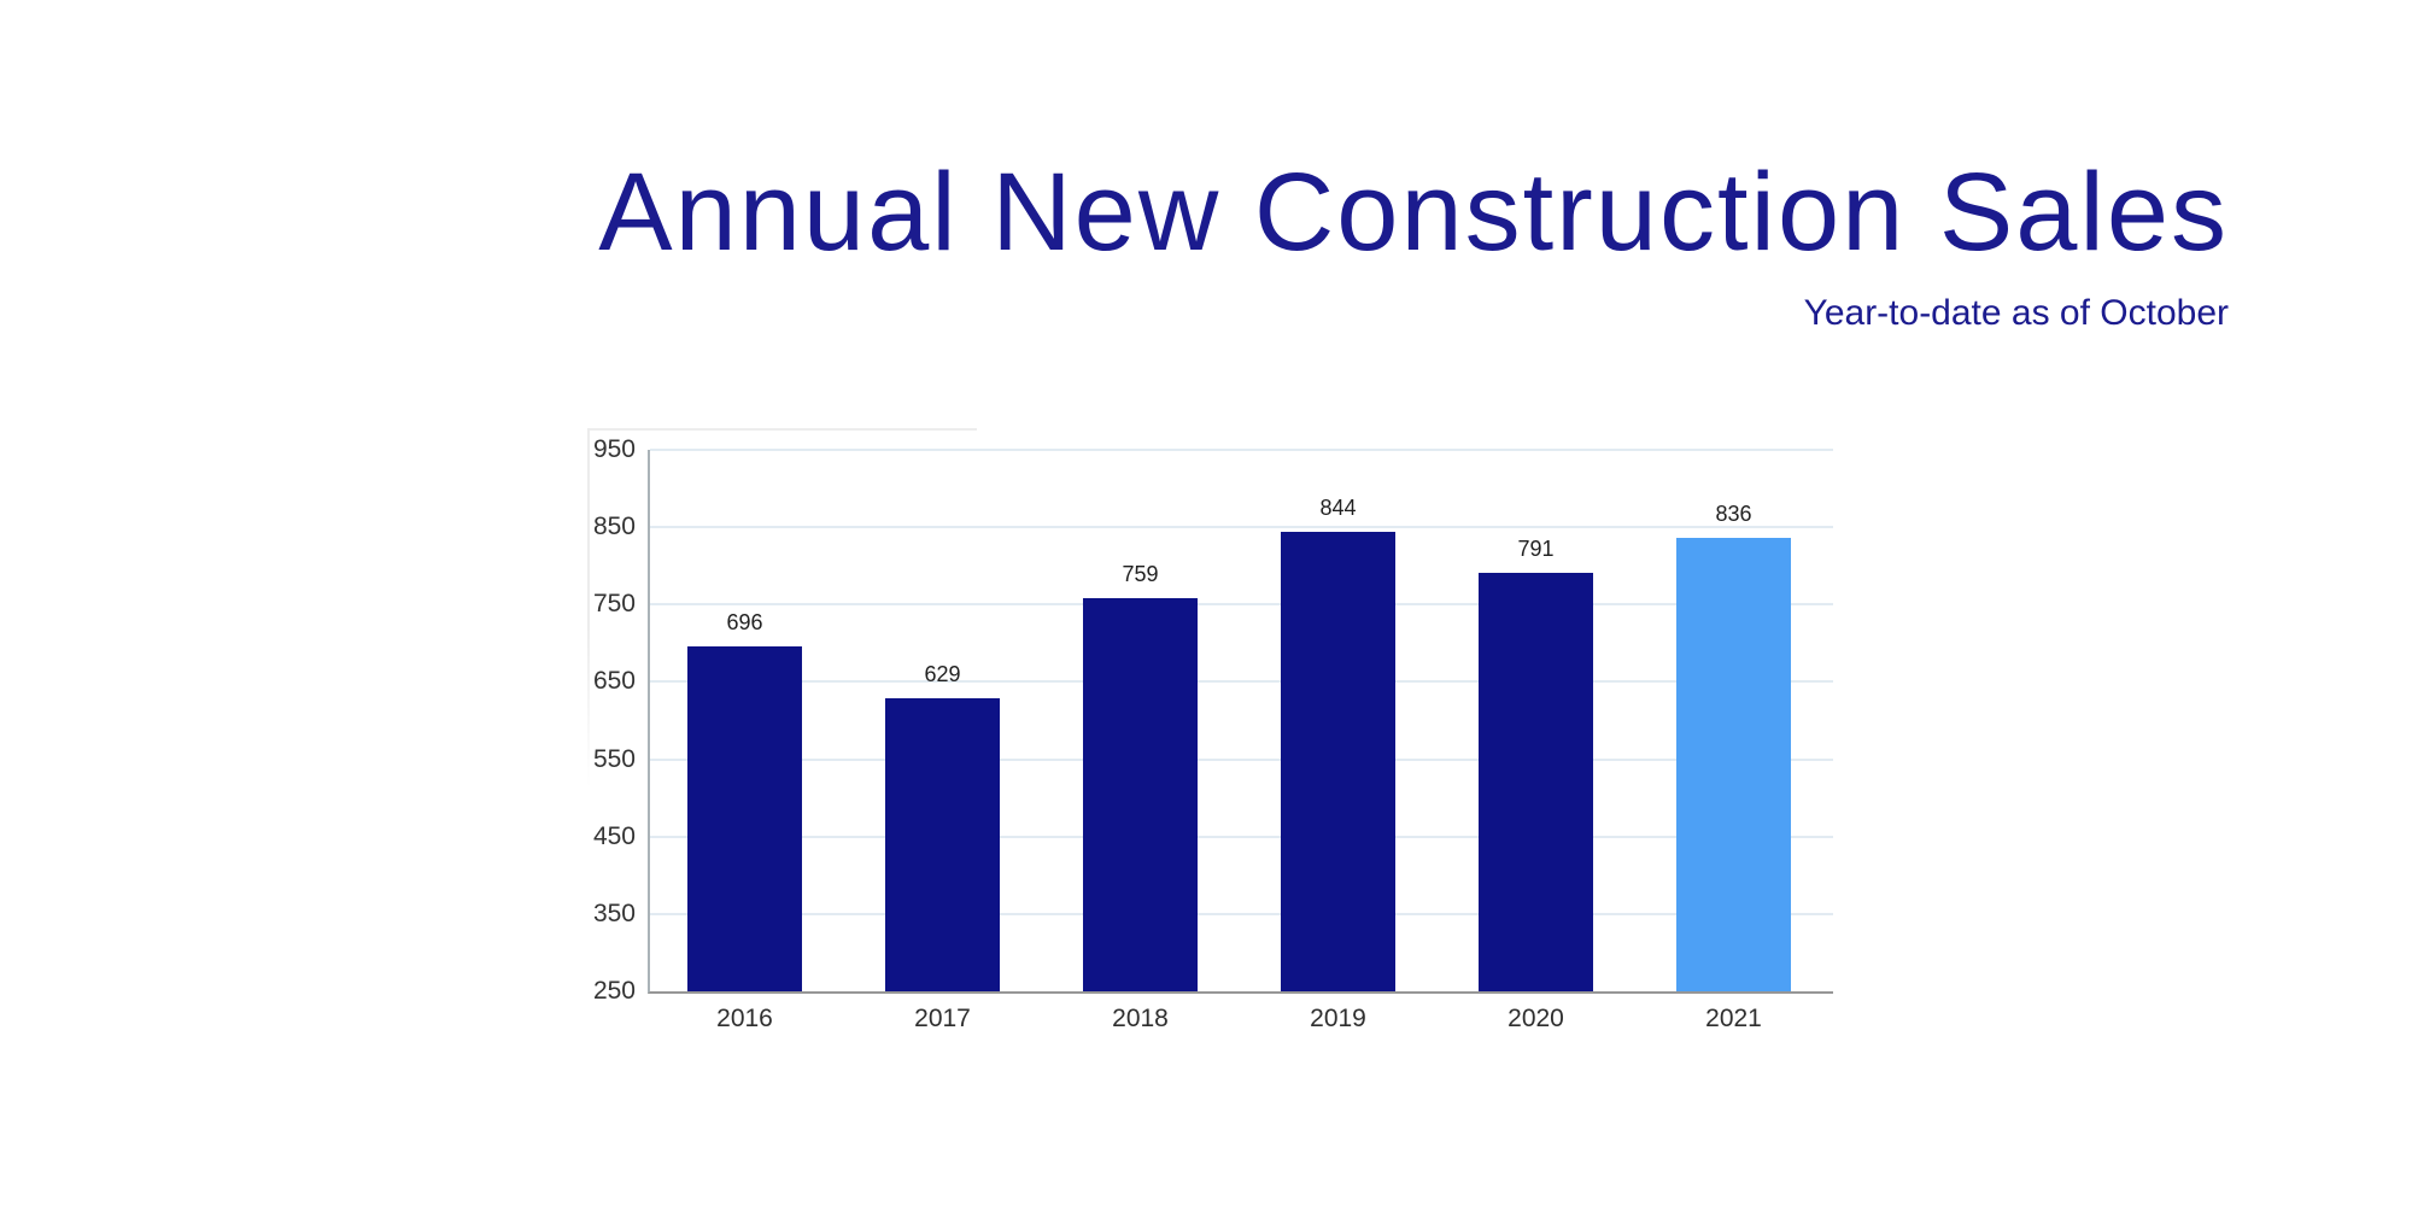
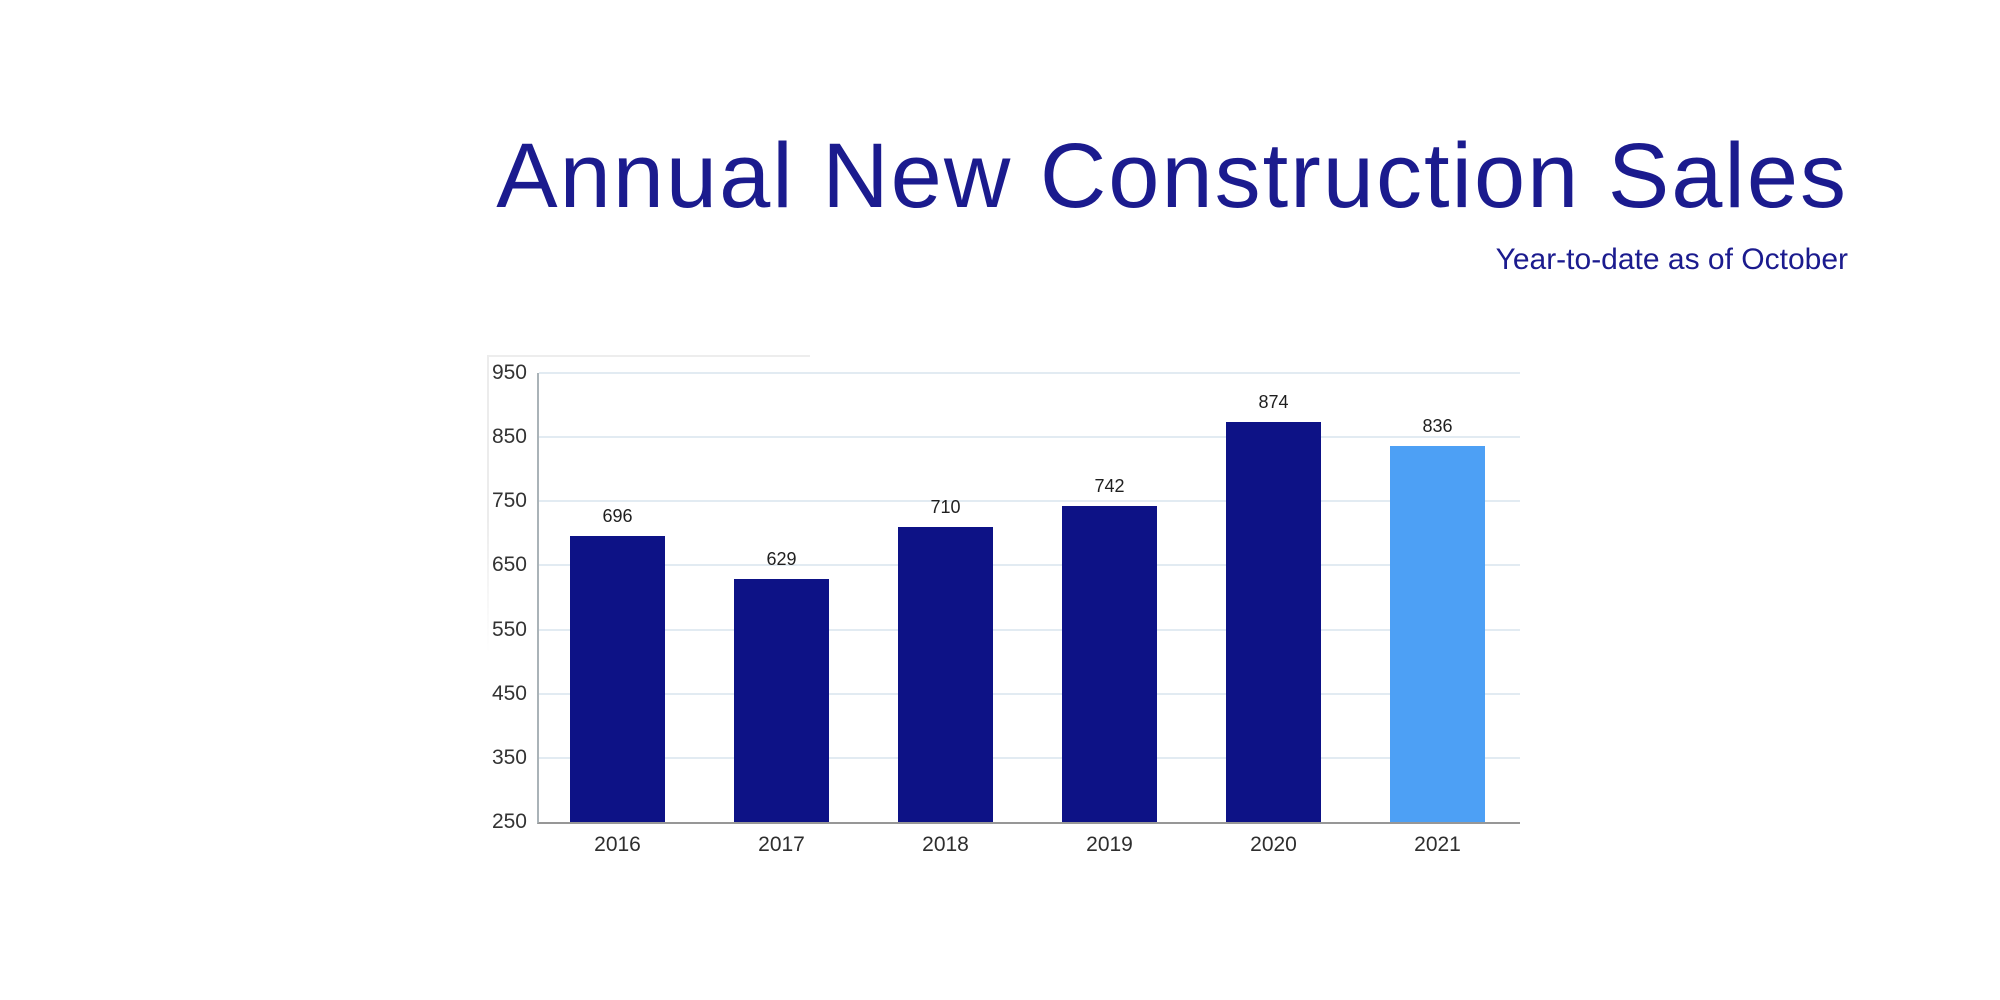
2018: 759 -> 710
2019: 844 -> 742
2020: 791 -> 874
